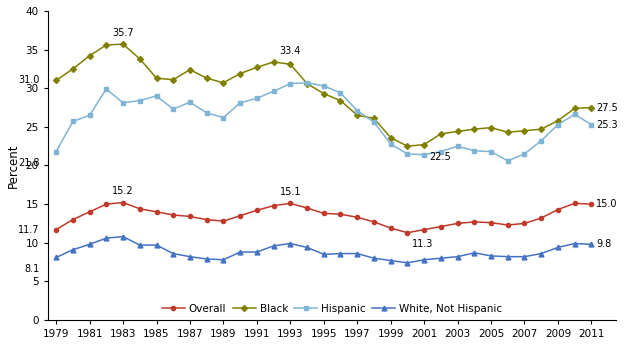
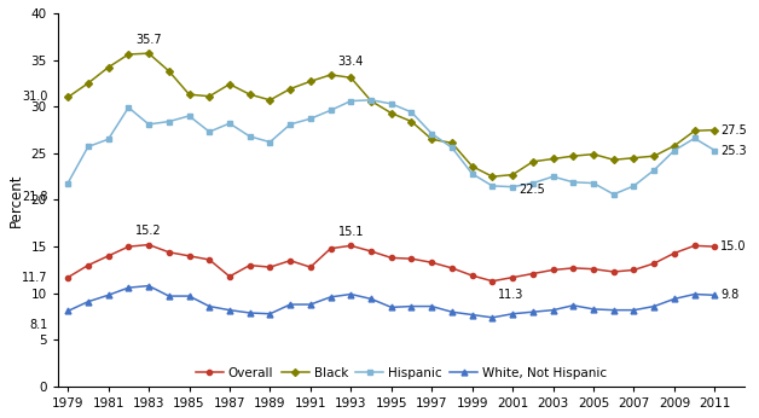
Overall/1987: 13.4 -> 11.8
Overall/1991: 14.2 -> 12.8
